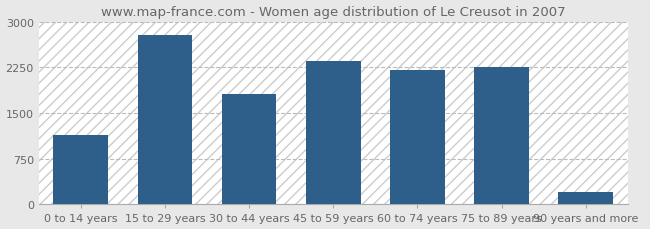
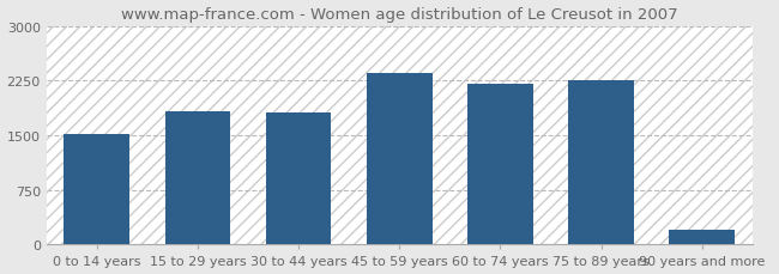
0 to 14 years: 1140 -> 1510
15 to 29 years: 2780 -> 1820
